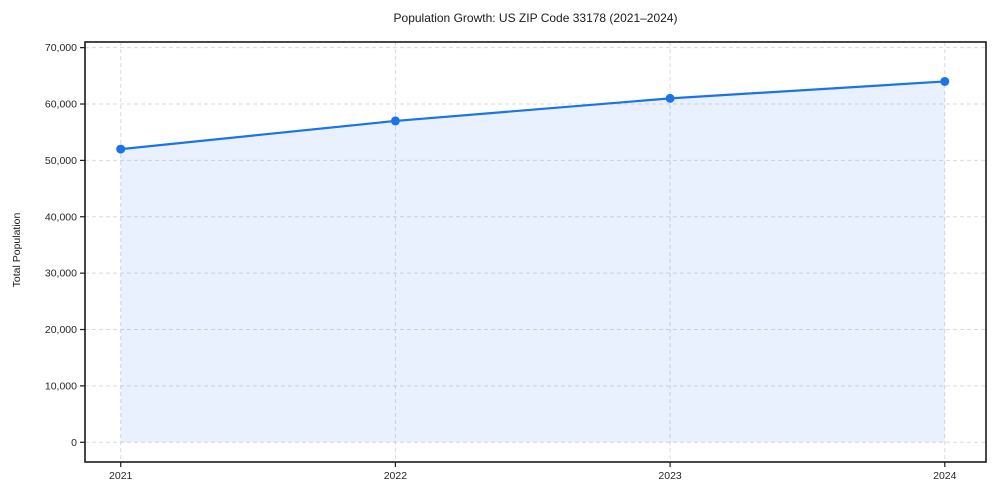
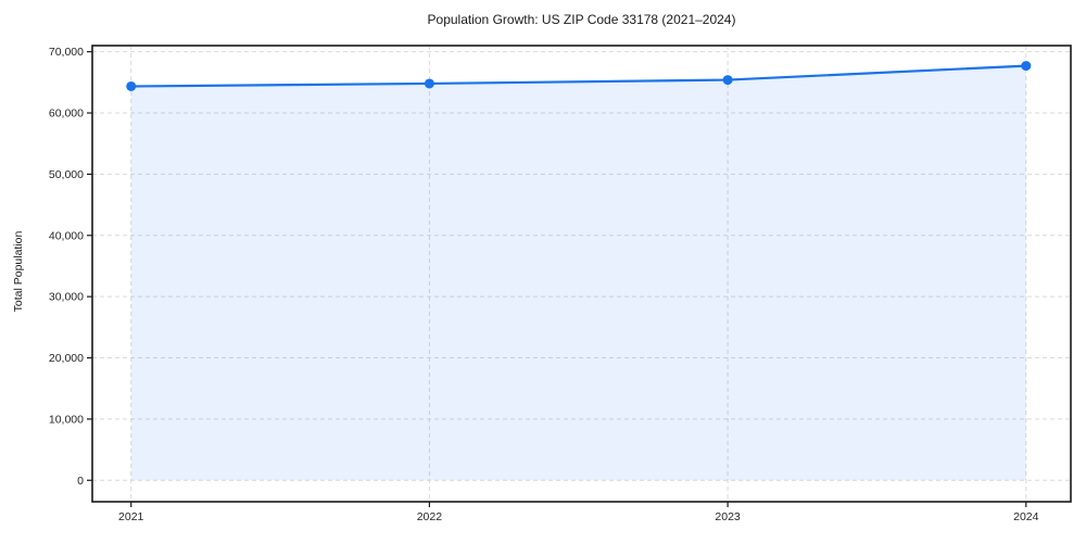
2021: 52000 -> 64000
2022: 57000 -> 65000
2023: 61000 -> 65000
2024: 64000 -> 68000
